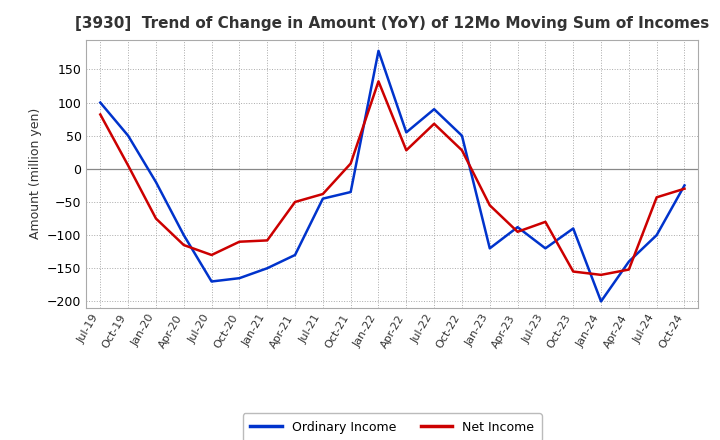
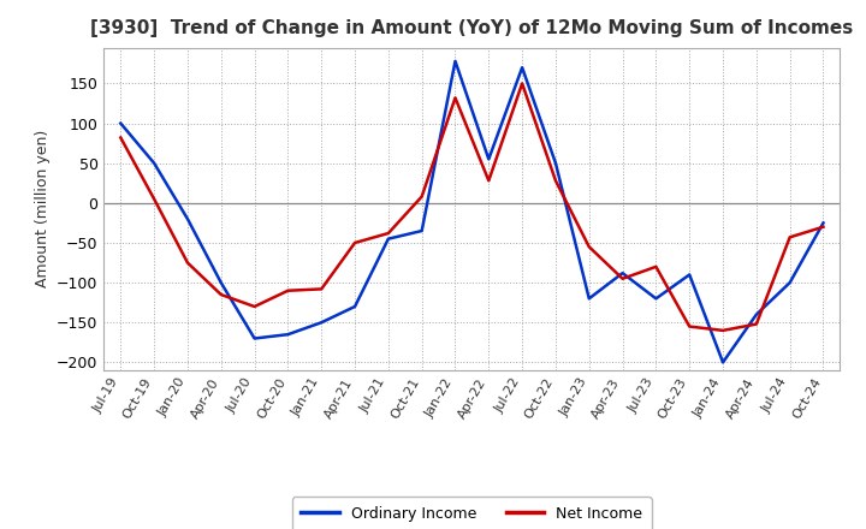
Ordinary Income/Jul-22: 90 -> 170
Net Income/Jul-22: 68 -> 150
